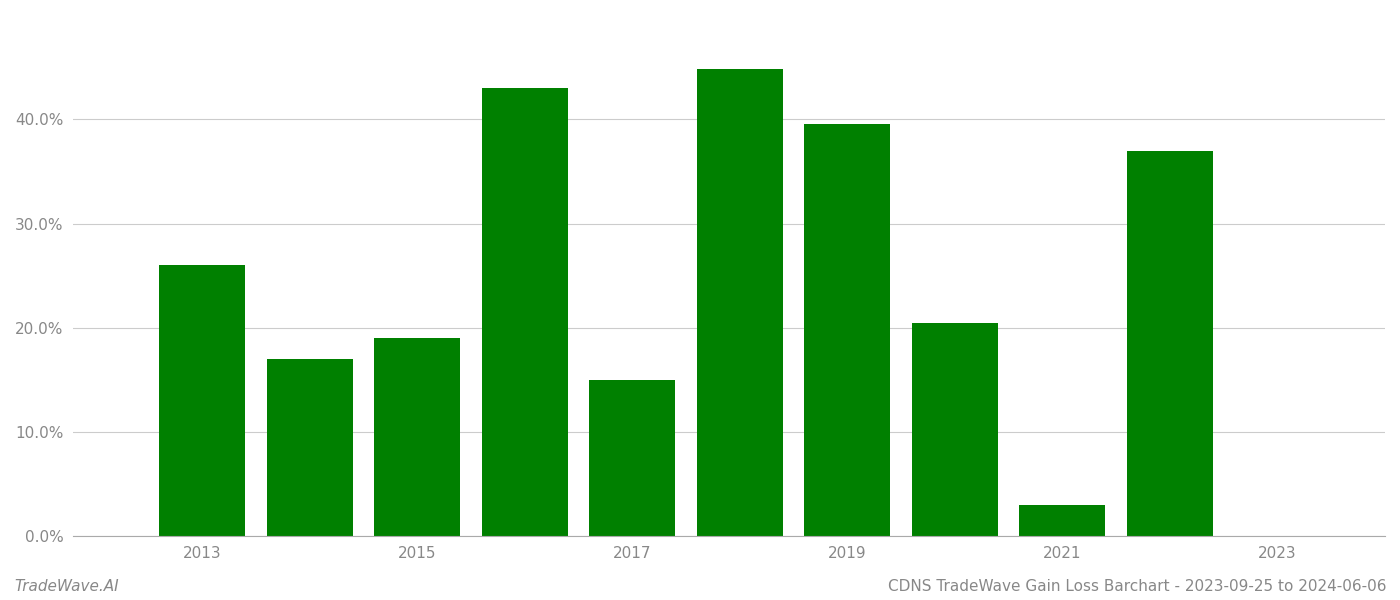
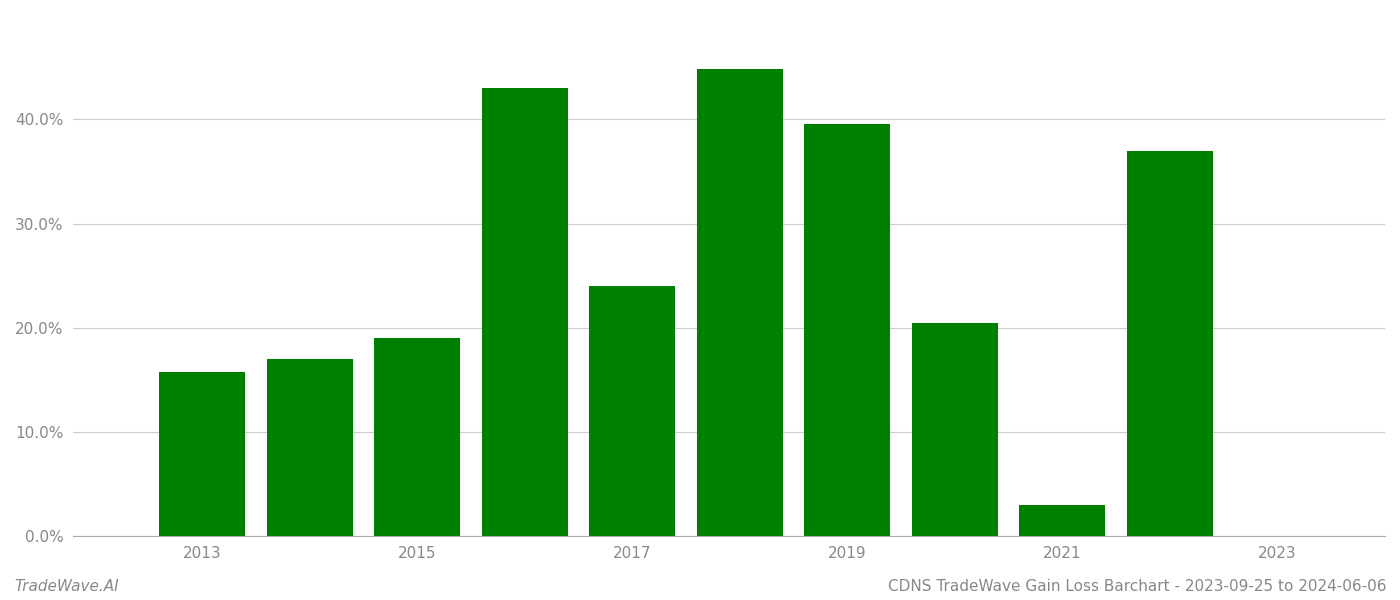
2013: 26.0% -> 15.8%
2017: 15.0% -> 24.0%
